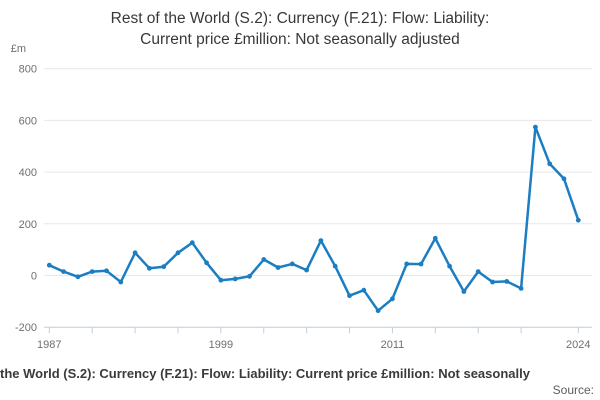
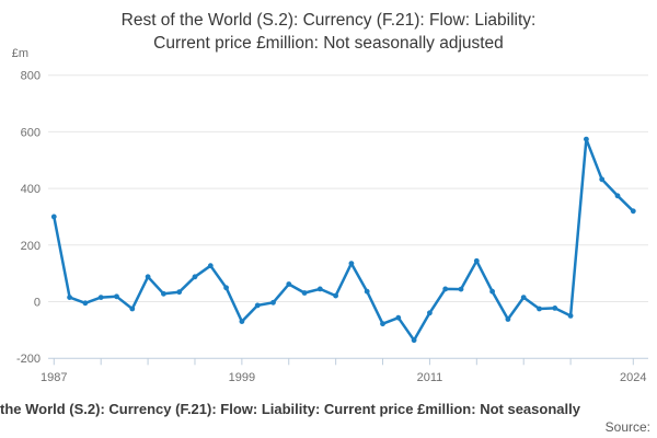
1987: 40 -> 300
1999: -20 -> -70
2011: -90 -> -40
2024: 210 -> 320
